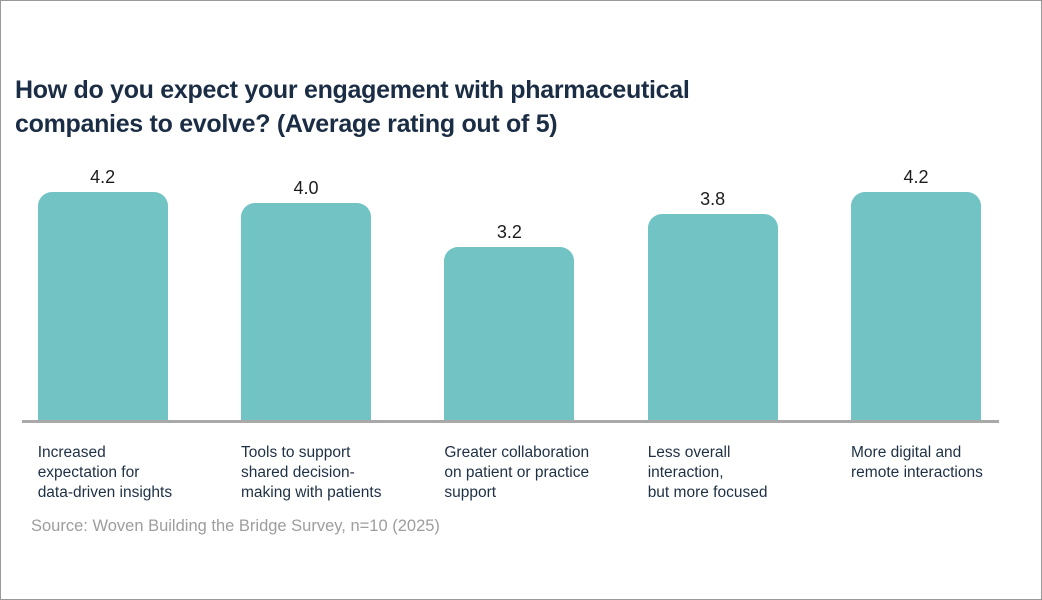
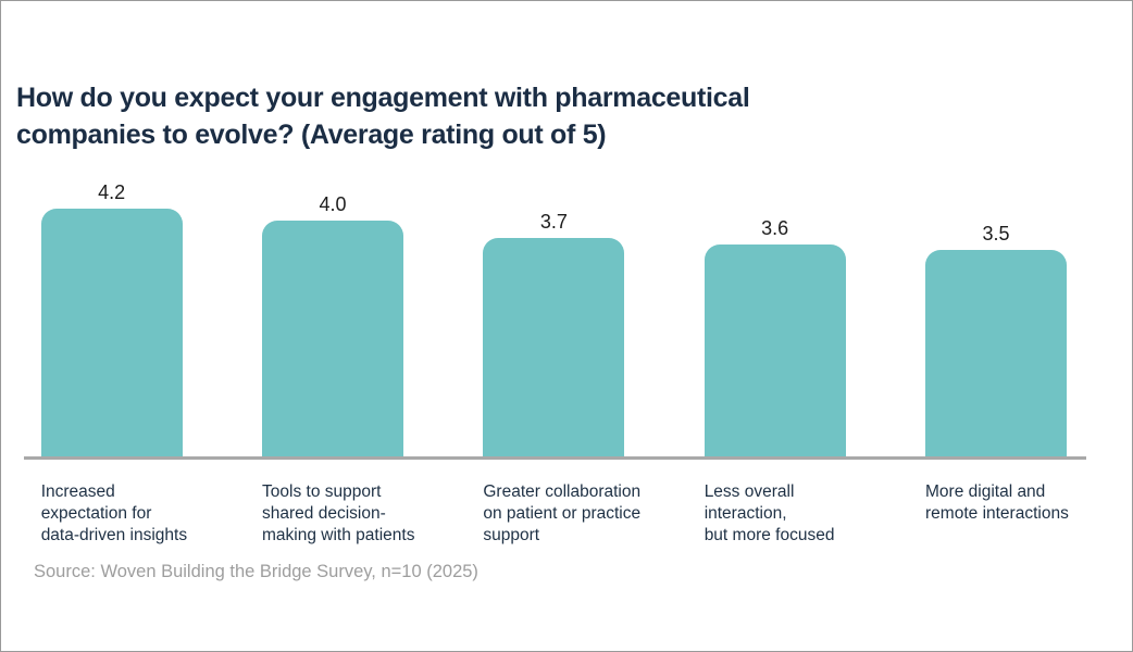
Greater collaboration on patient or practice support: 3.2 -> 3.7
Less overall interaction, but more focused: 3.8 -> 3.6
More digital and remote interactions: 4.2 -> 3.5
